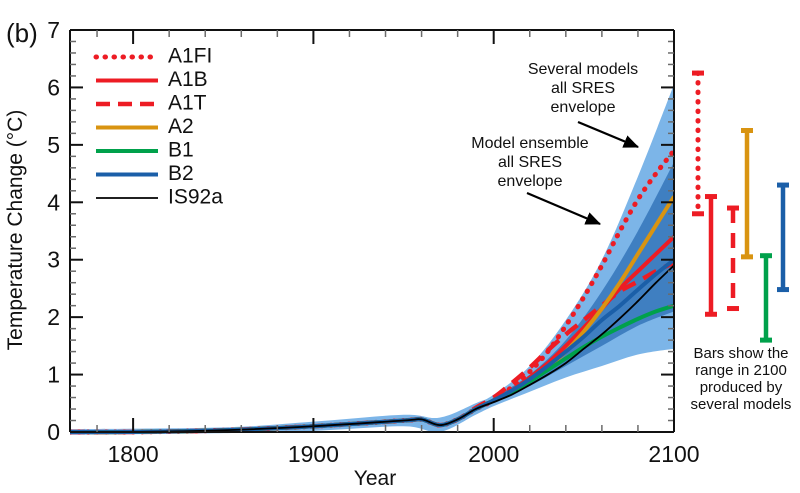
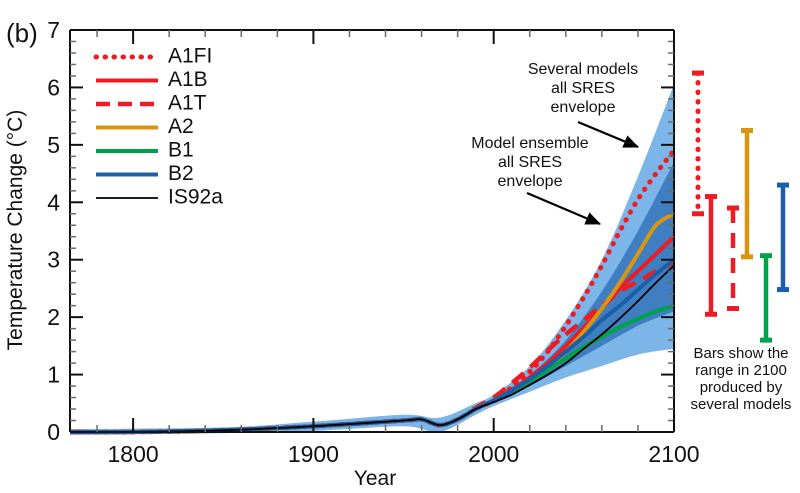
A2/2100: 4.1 -> 3.8
